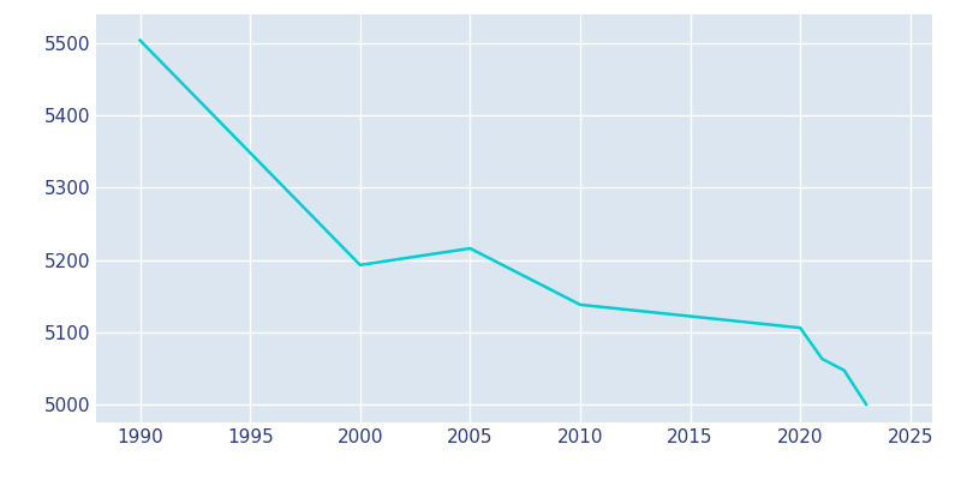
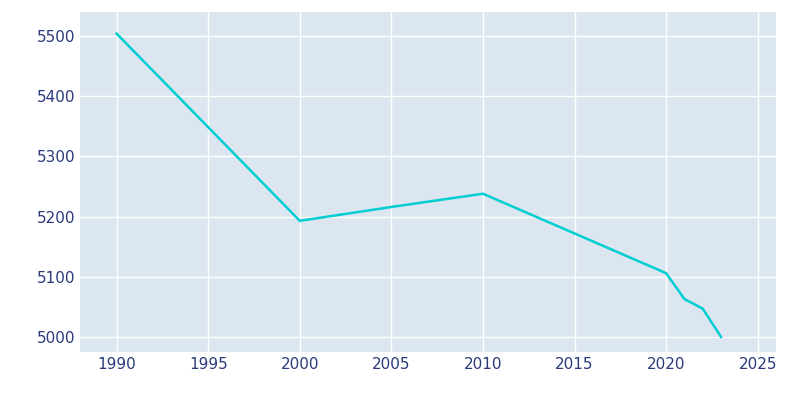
2010: 5138 -> 5238
